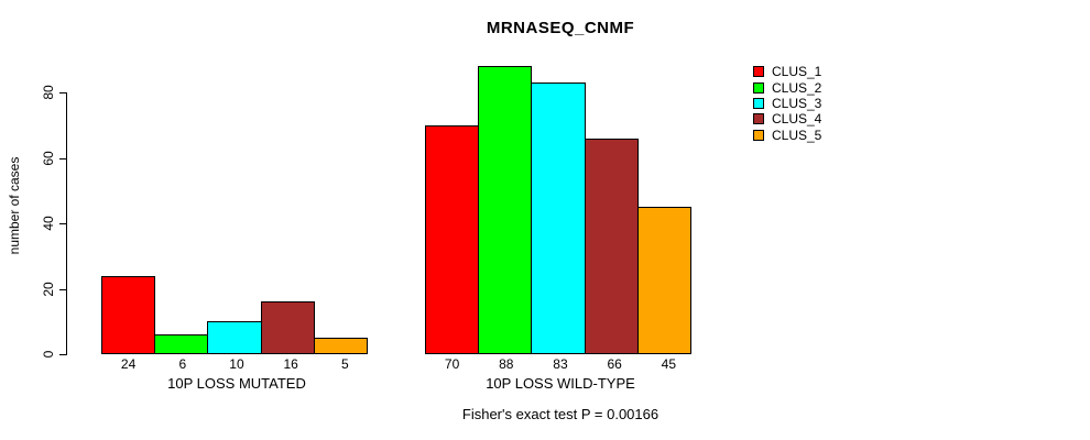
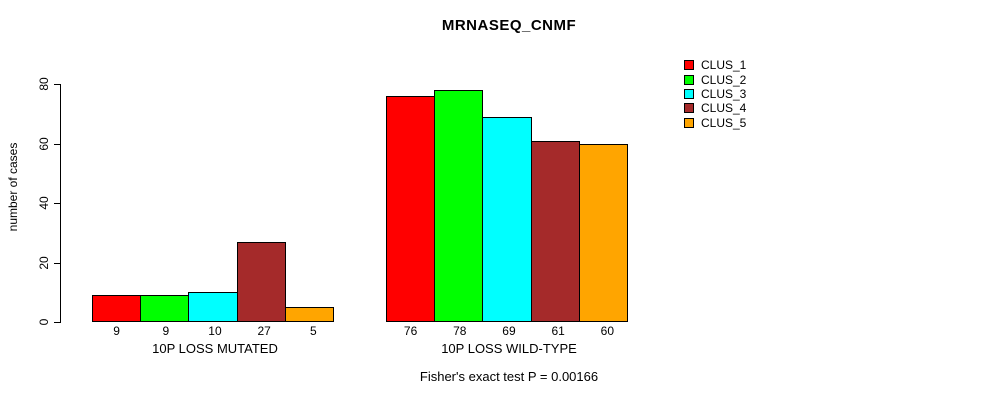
CLUS_1/10P LOSS MUTATED: 24 -> 9
CLUS_2/10P LOSS MUTATED: 6 -> 9
CLUS_4/10P LOSS MUTATED: 16 -> 27
CLUS_1/10P LOSS WILD-TYPE: 70 -> 76
CLUS_2/10P LOSS WILD-TYPE: 88 -> 78
CLUS_3/10P LOSS WILD-TYPE: 83 -> 69
CLUS_4/10P LOSS WILD-TYPE: 66 -> 61
CLUS_5/10P LOSS WILD-TYPE: 45 -> 60
